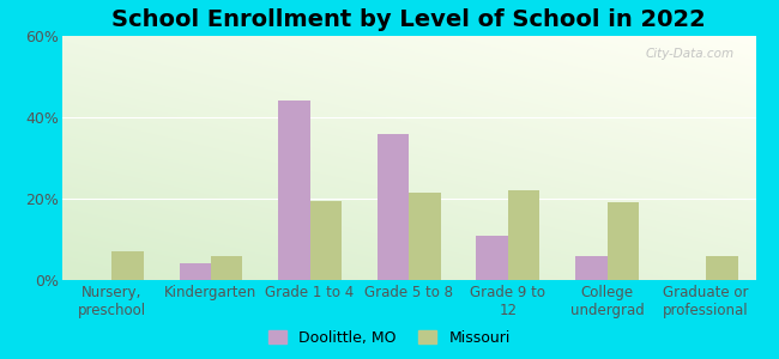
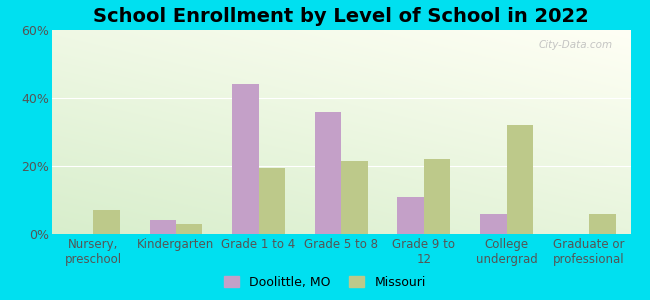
Missouri/Kindergarten: 6.0% -> 3.0%
Missouri/College undergrad: 19.0% -> 32.0%
